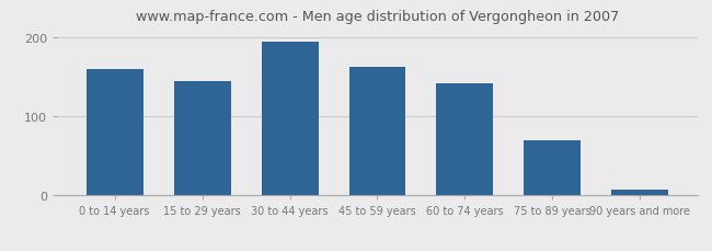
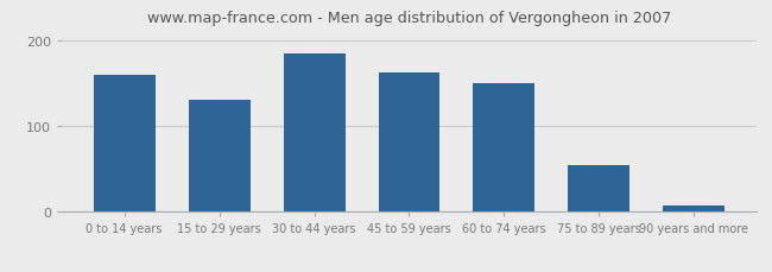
15 to 29 years: 144 -> 130
30 to 44 years: 194 -> 185
60 to 74 years: 142 -> 150
75 to 89 years: 70 -> 55
